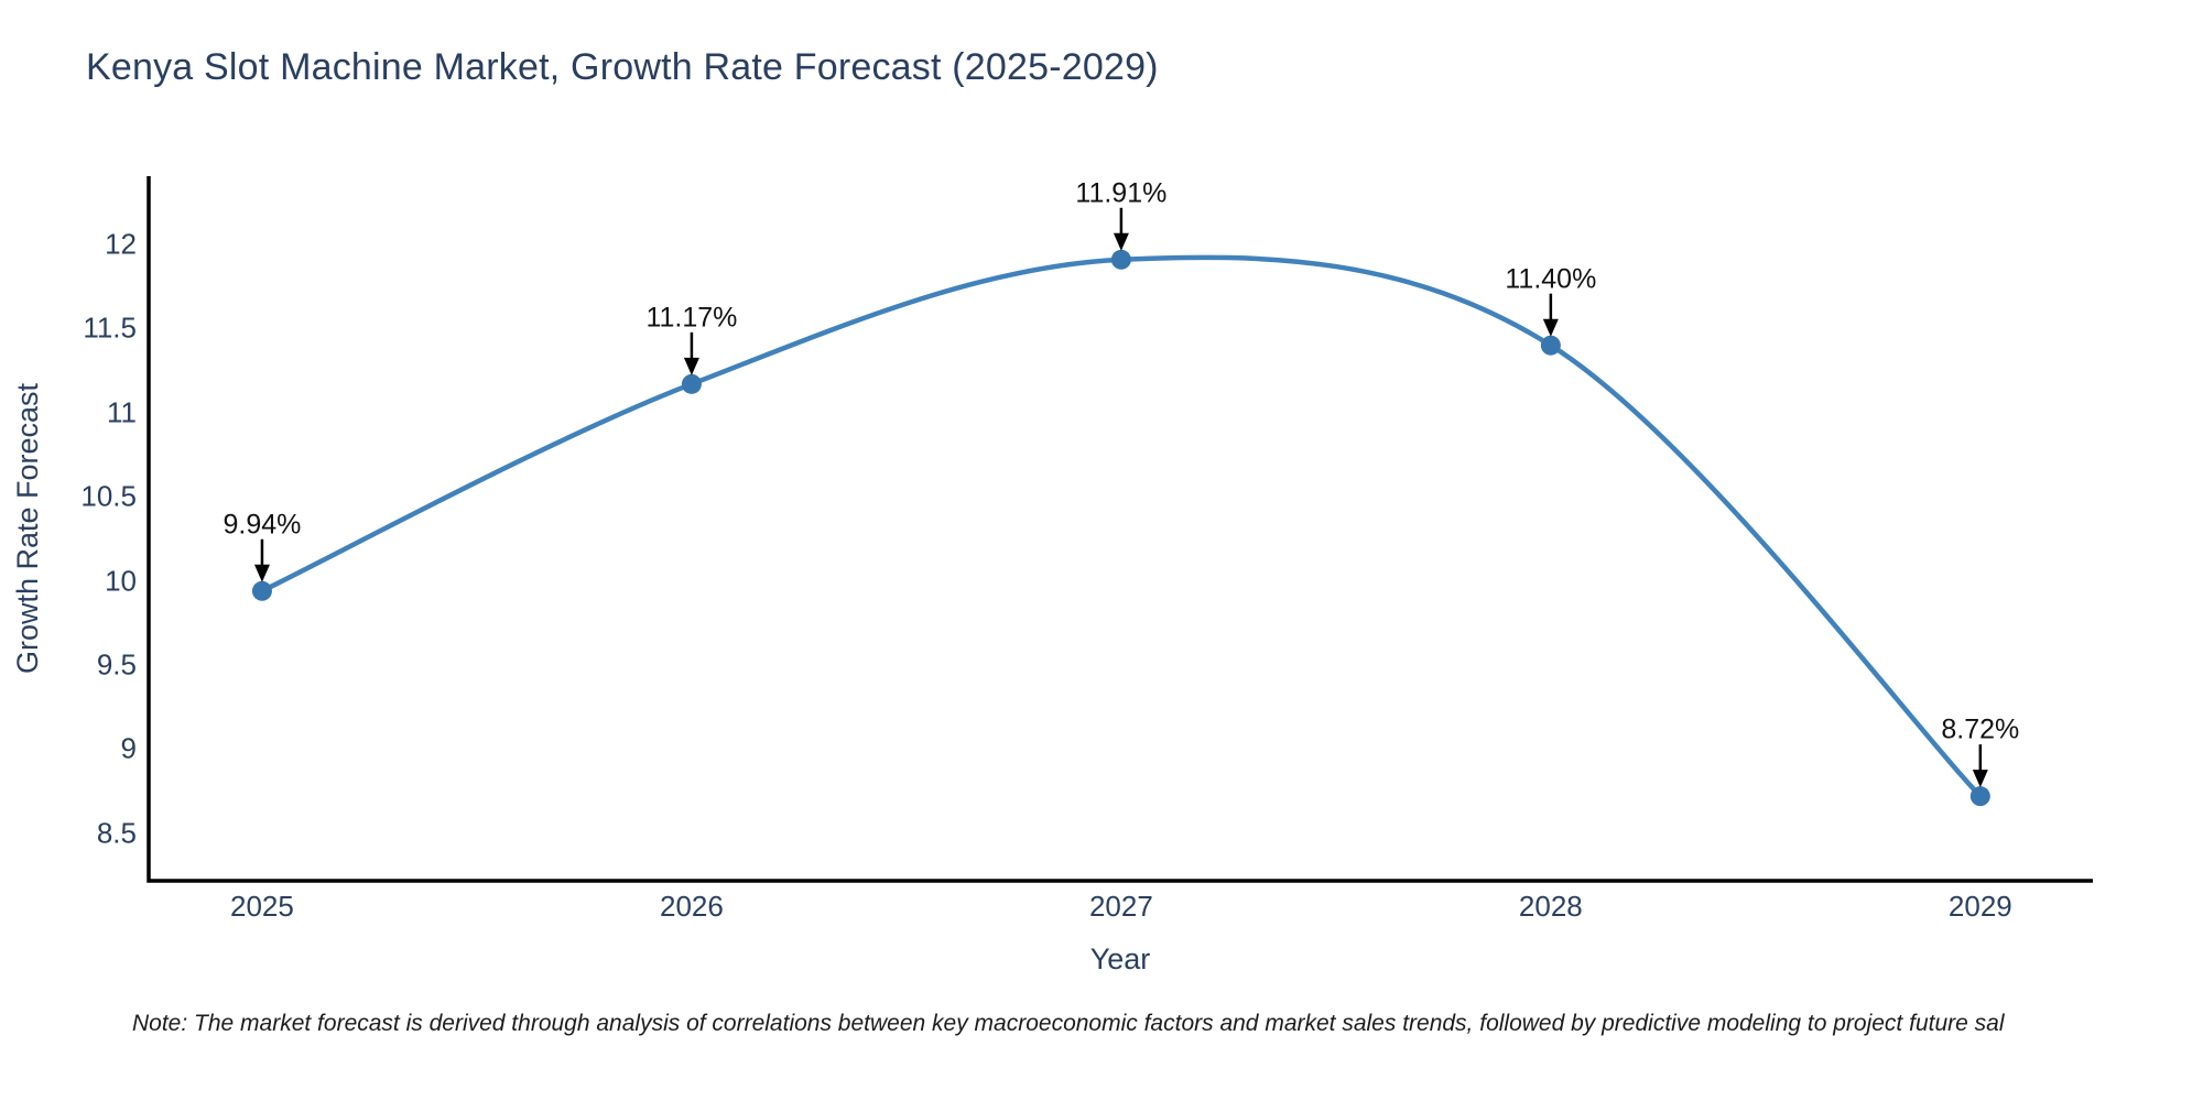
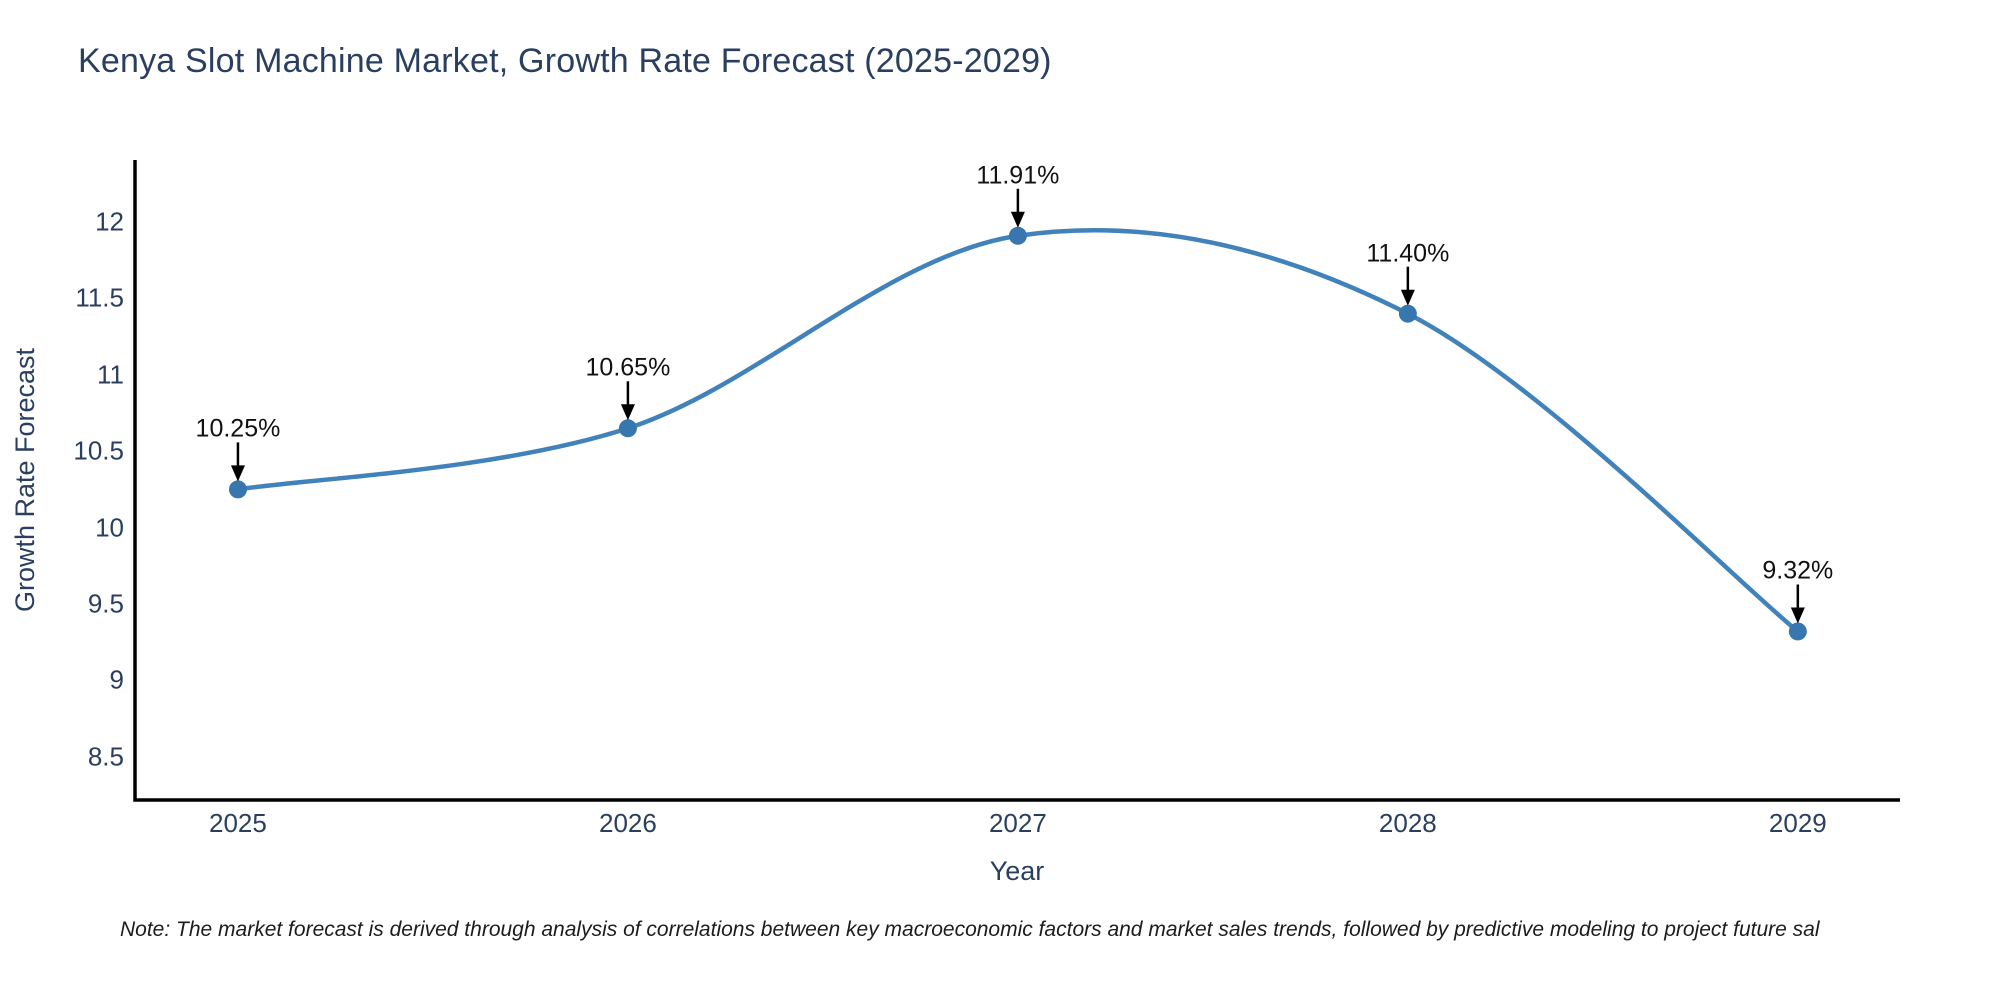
2025: 9.94% -> 10.25%
2026: 11.17% -> 10.65%
2029: 8.72% -> 9.32%
